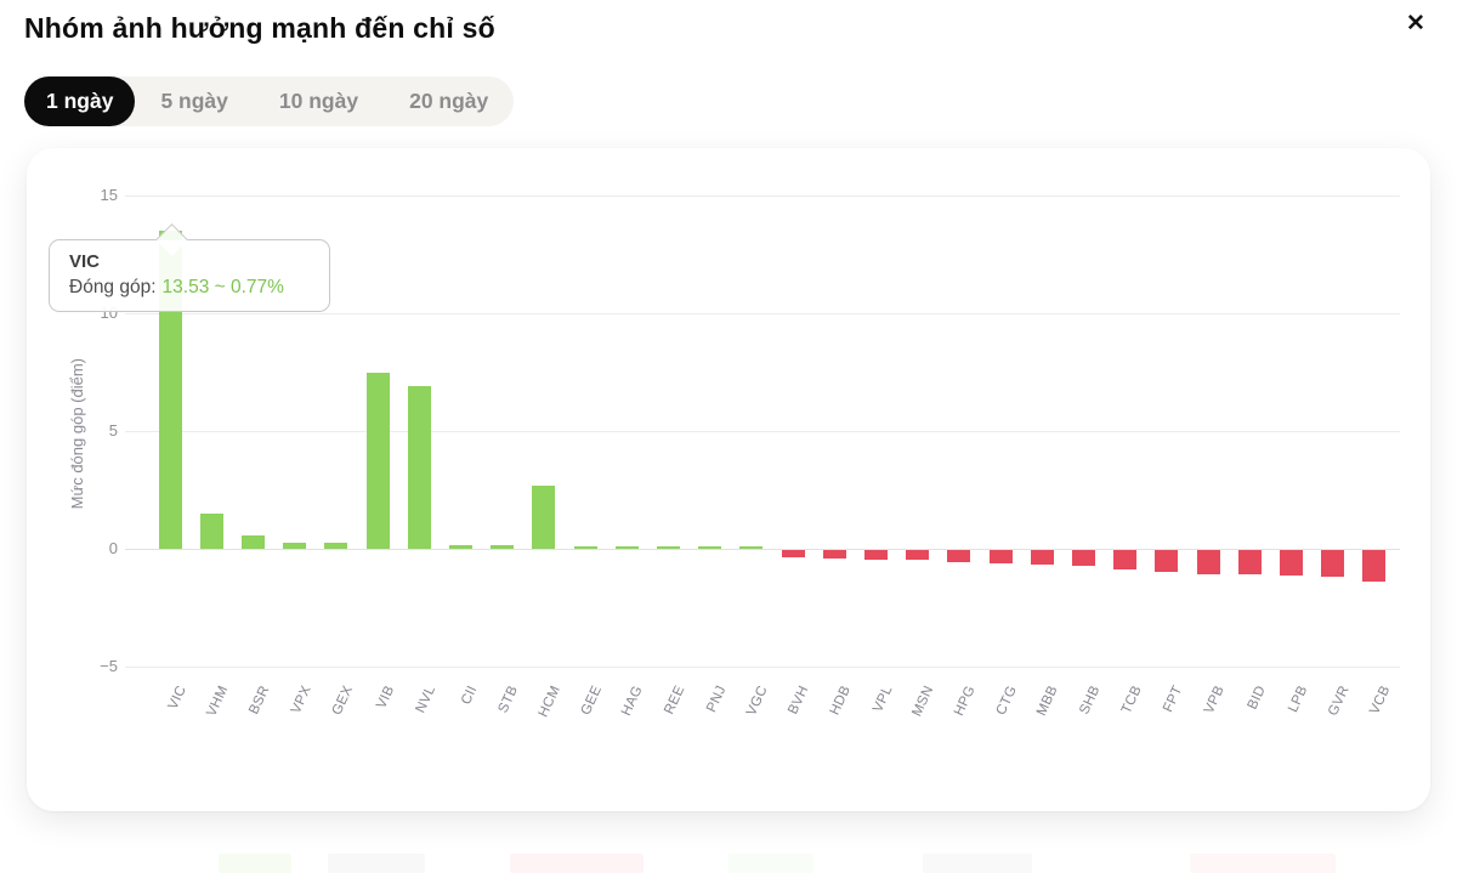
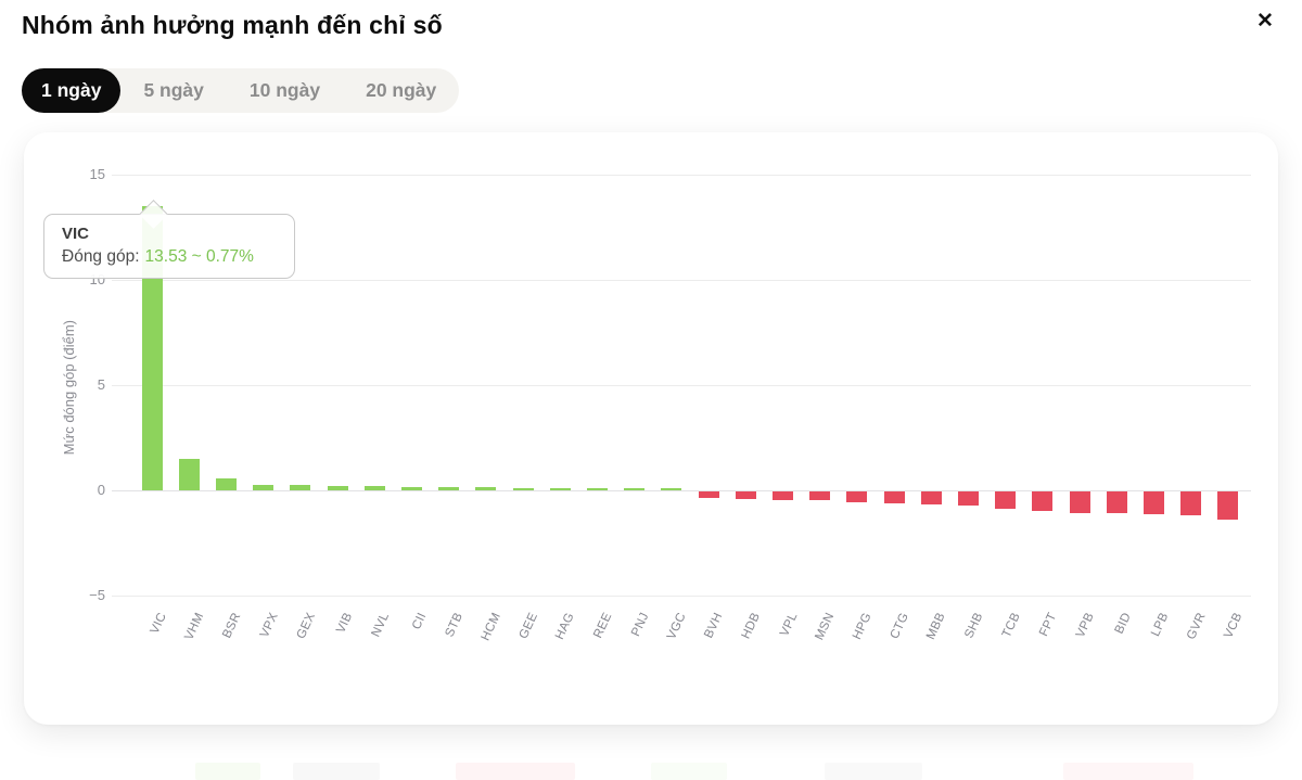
VIB: 7.5 -> 0.2
NVL: 6.9 -> 0.2
HCM: 2.7 -> 0.1
